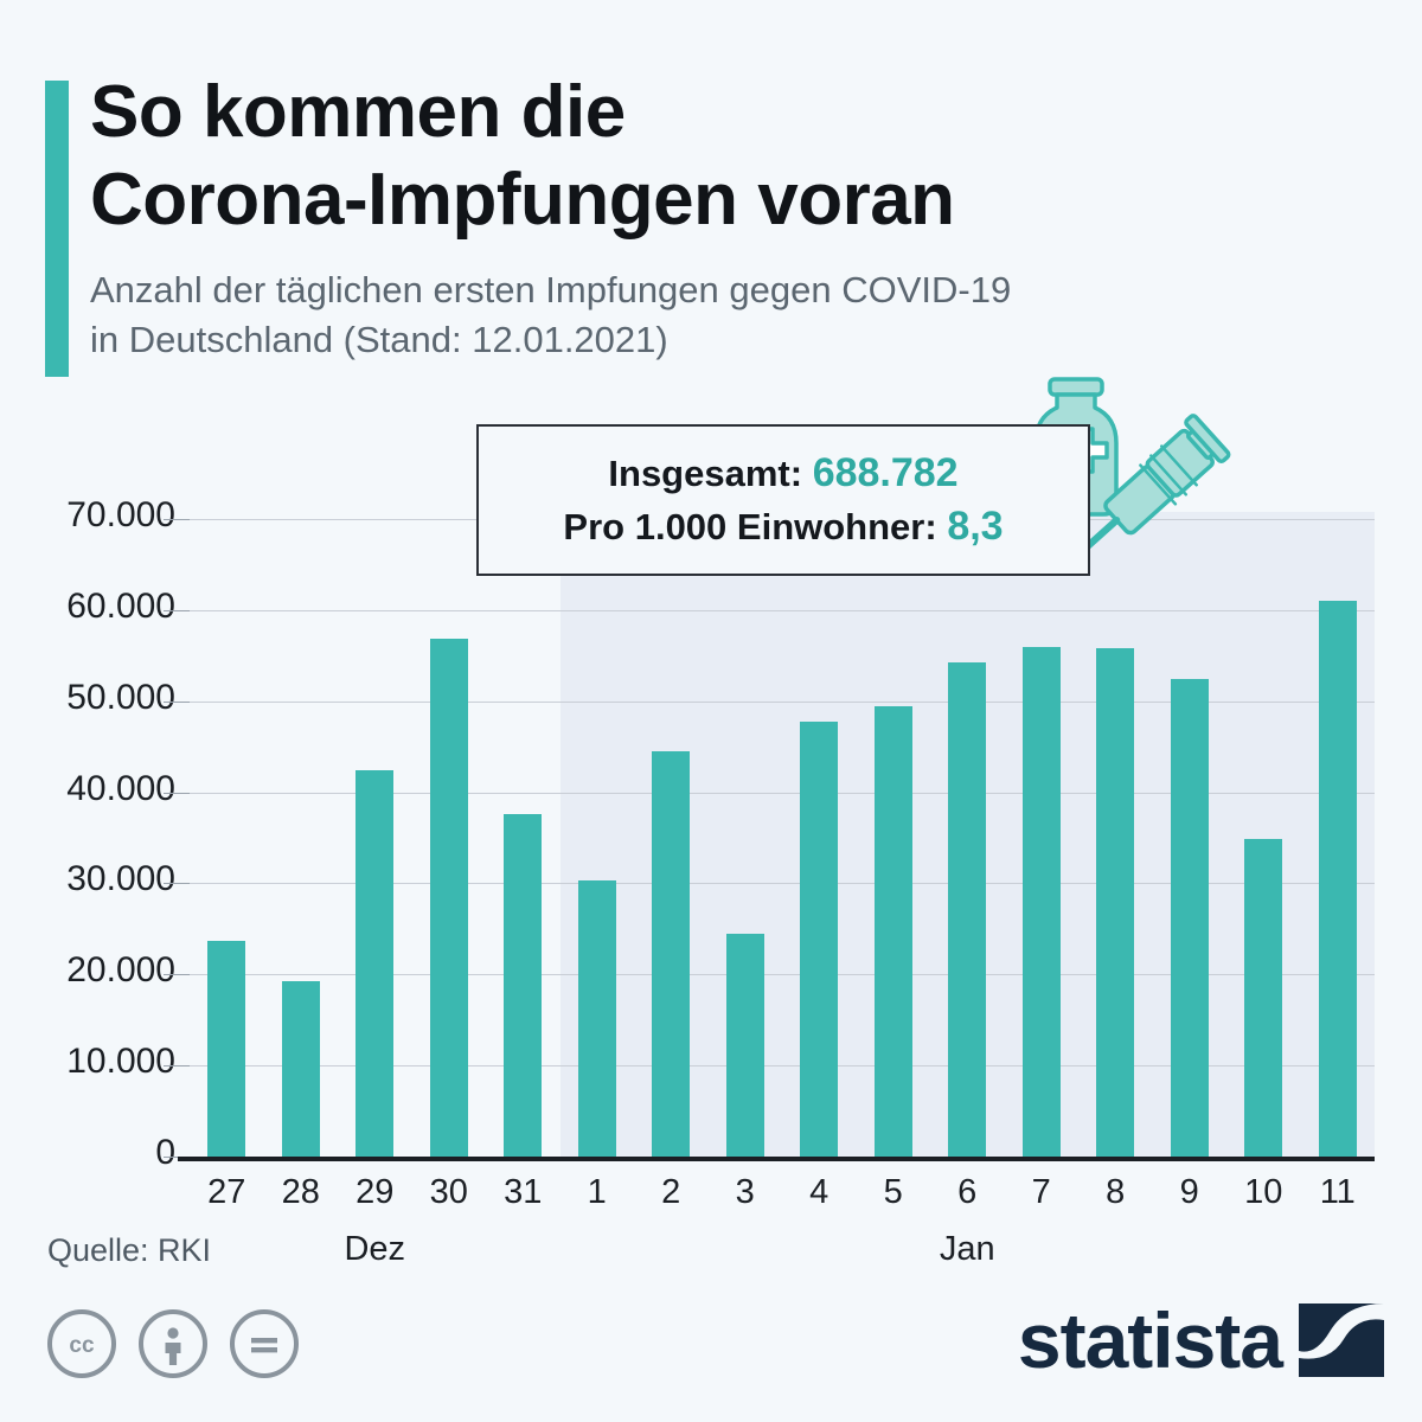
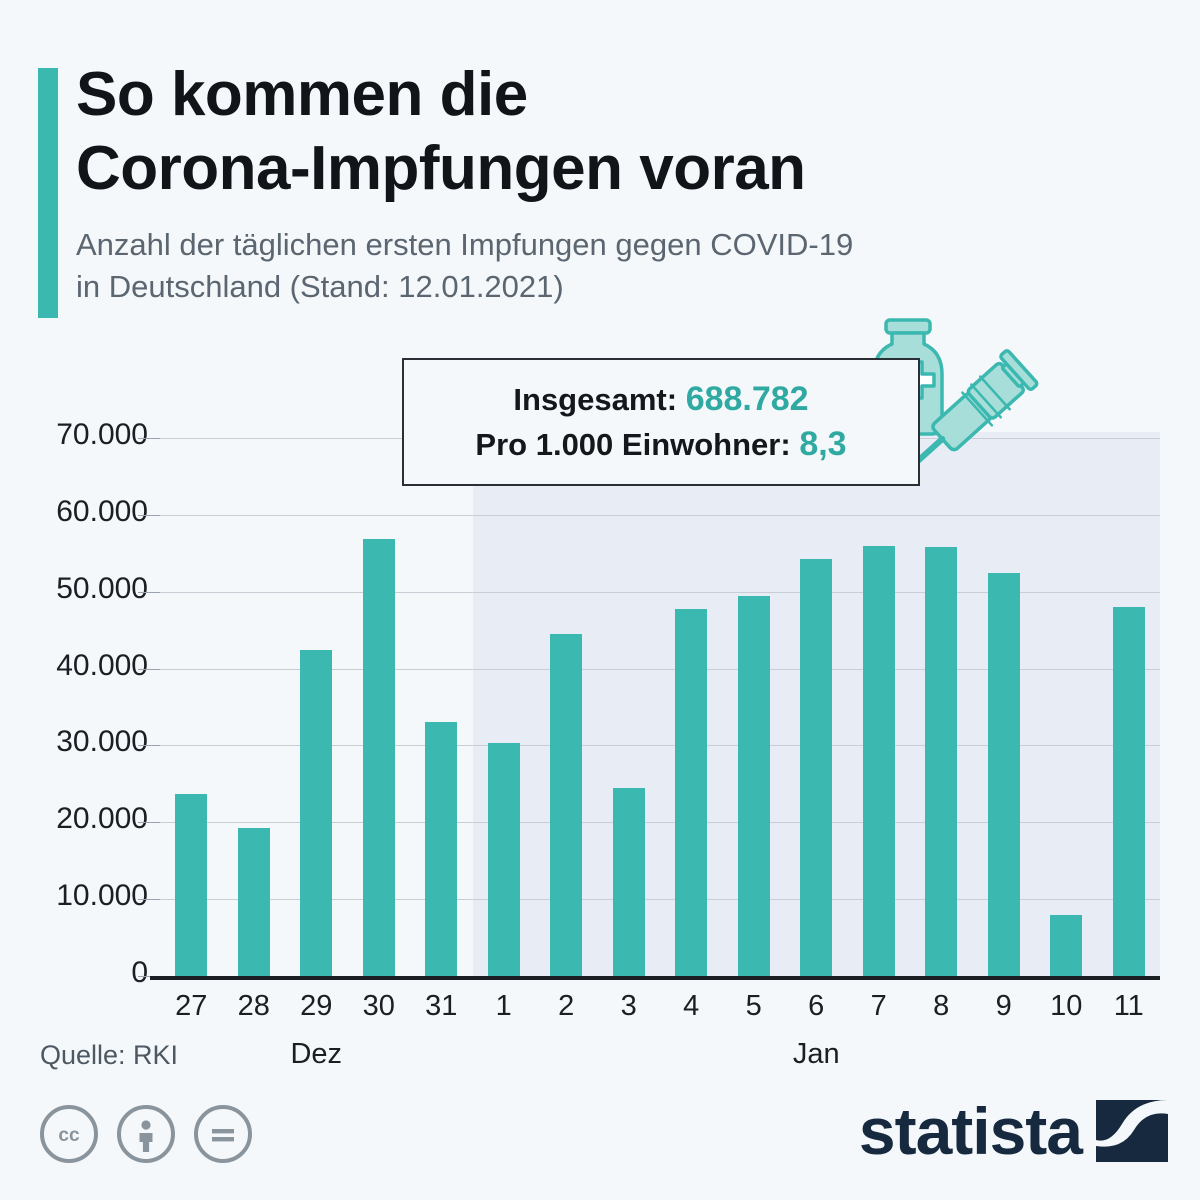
31: 38000 -> 33000
10: 35000 -> 8000
11: 61000 -> 48000
